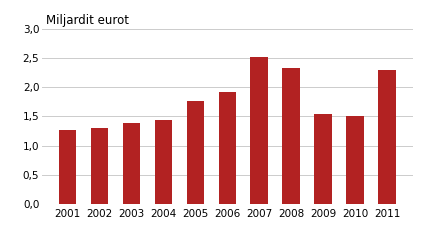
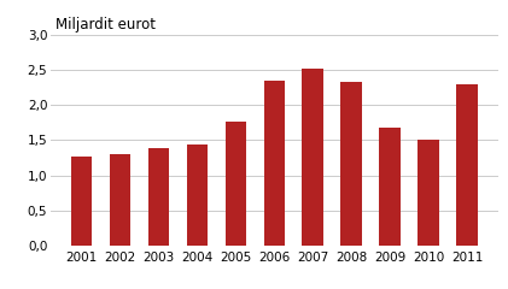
2006: 1,92 -> 2,35
2009: 1,54 -> 1,68
